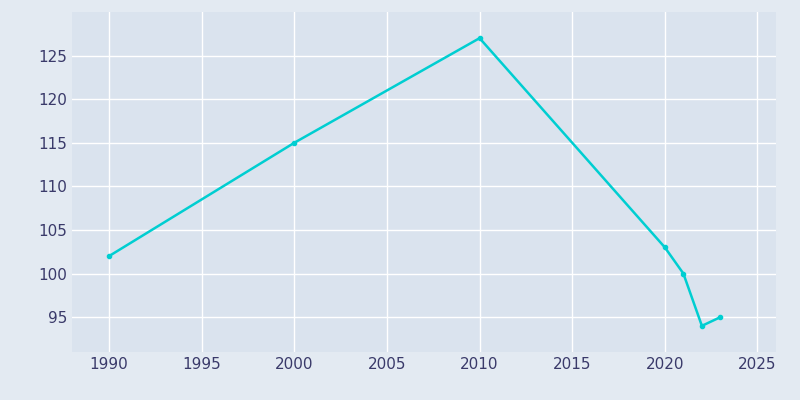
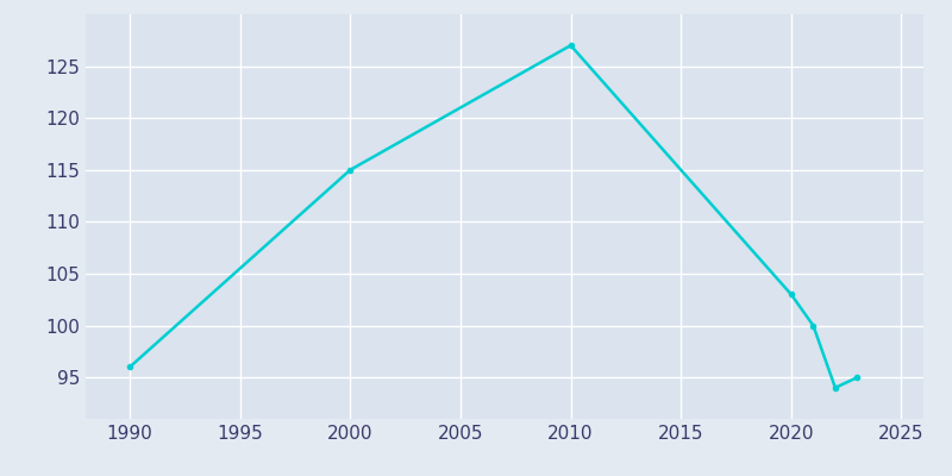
1990: 102 -> 96
